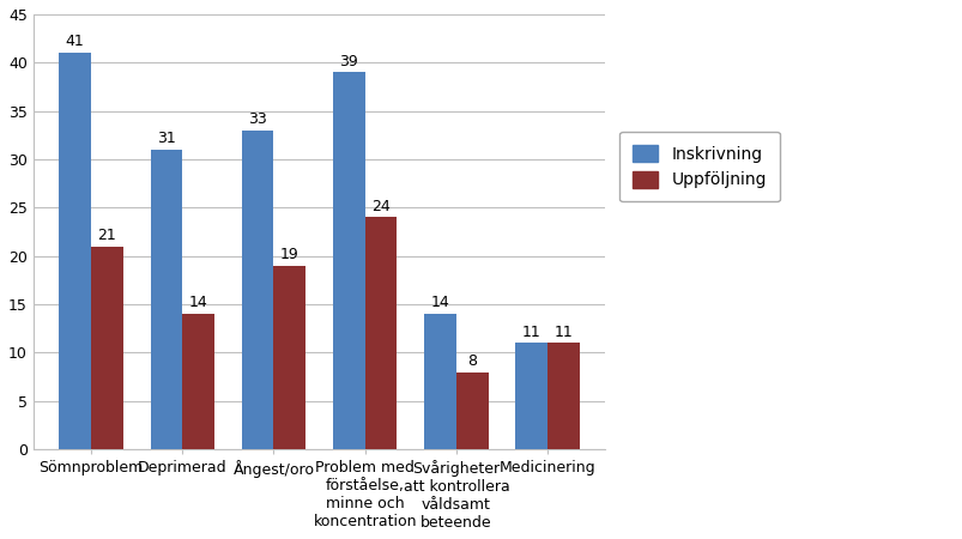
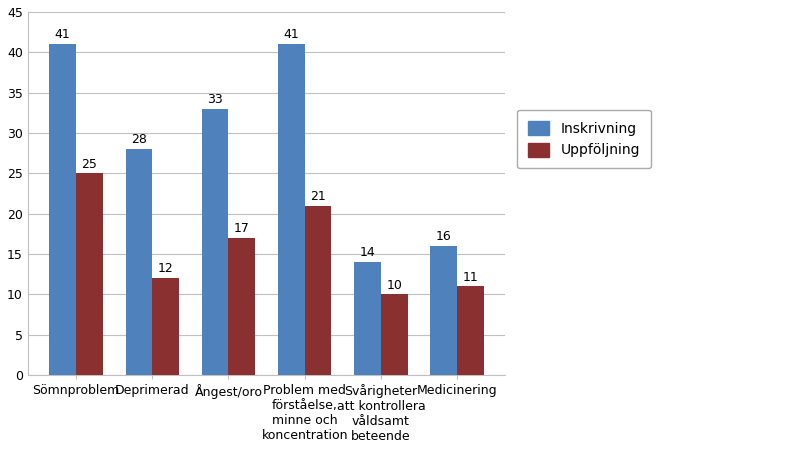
Uppföljning/Sömnproblem: 21 -> 25
Inskrivning/Deprimerad: 31 -> 28
Uppföljning/Deprimerad: 14 -> 12
Uppföljning/Ångest/oro: 19 -> 17
Inskrivning/Problem med förståelse, minne och koncentration: 39 -> 41
Uppföljning/Problem med förståelse, minne och koncentration: 24 -> 21
Uppföljning/Svårigheter att kontrollera våldsamt beteende: 8 -> 10
Inskrivning/Medicinering: 11 -> 16
